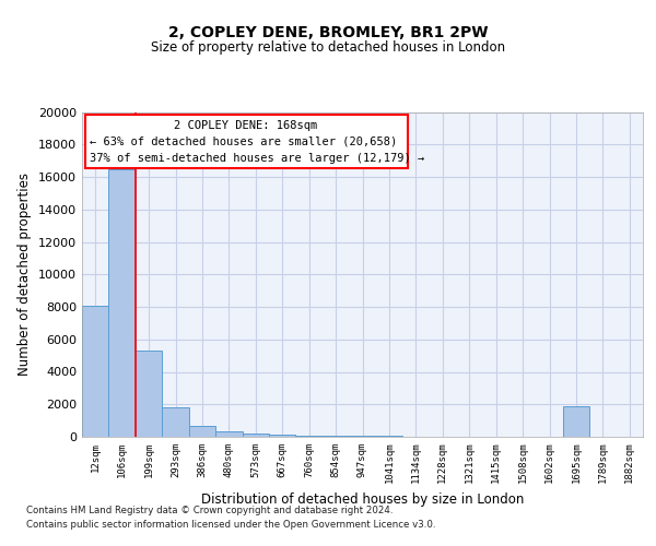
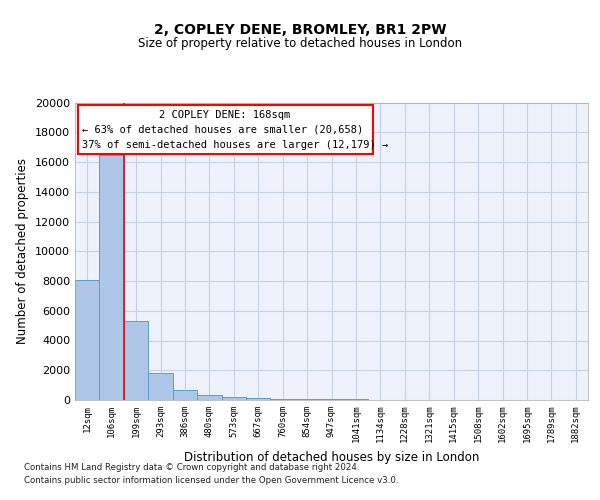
1695sqm: 1900 -> 0
